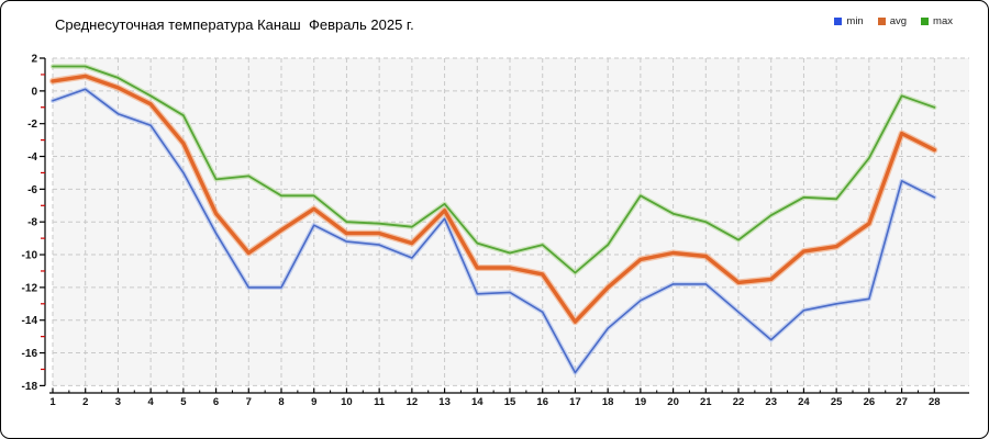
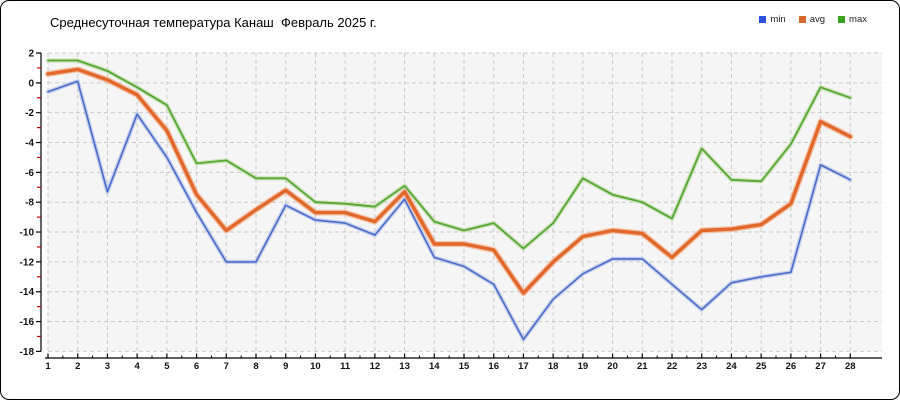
min/3: -1.4 -> -7.3
min/14: -12.4 -> -11.7
max/23: -7.6 -> -4.4
avg/23: -11.5 -> -9.9
